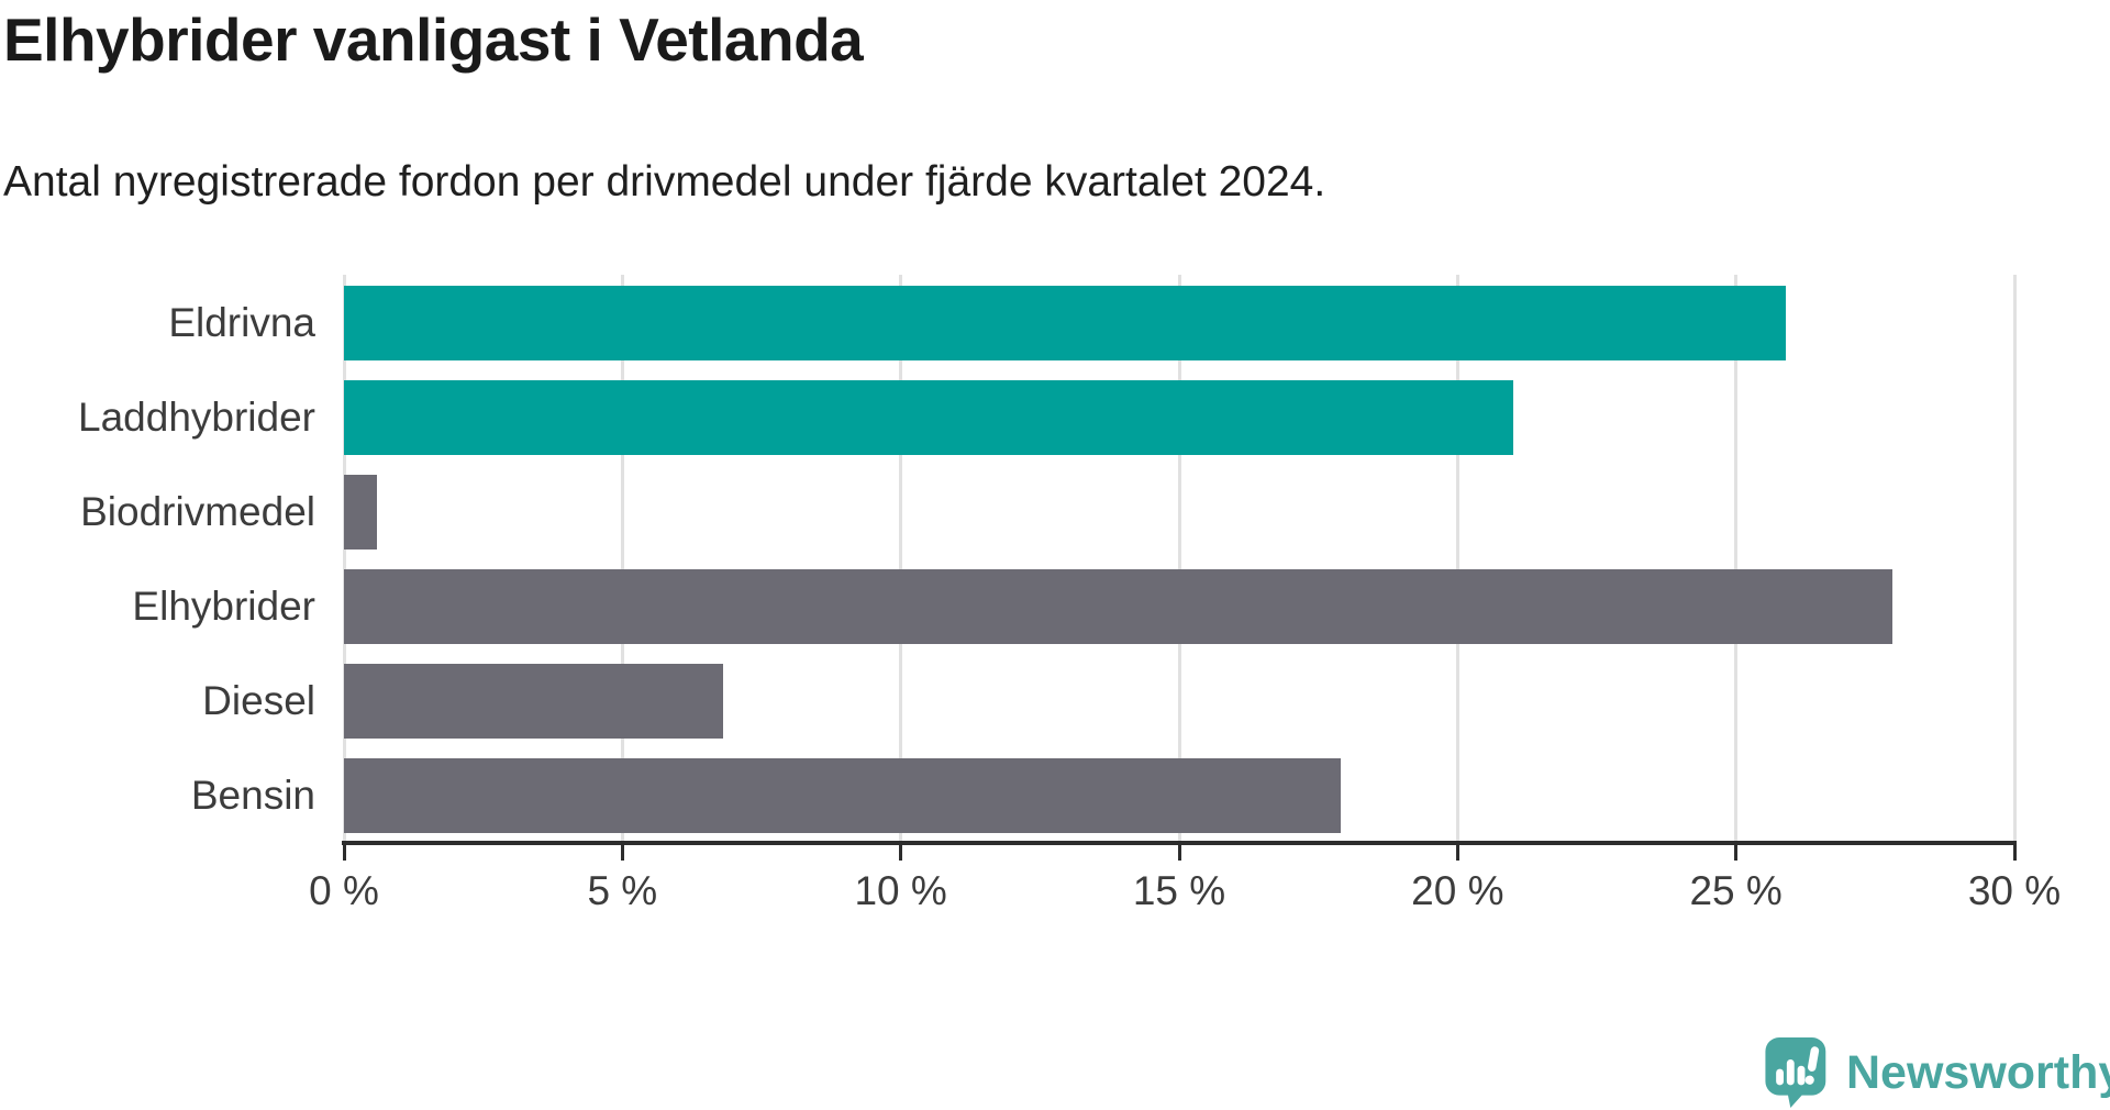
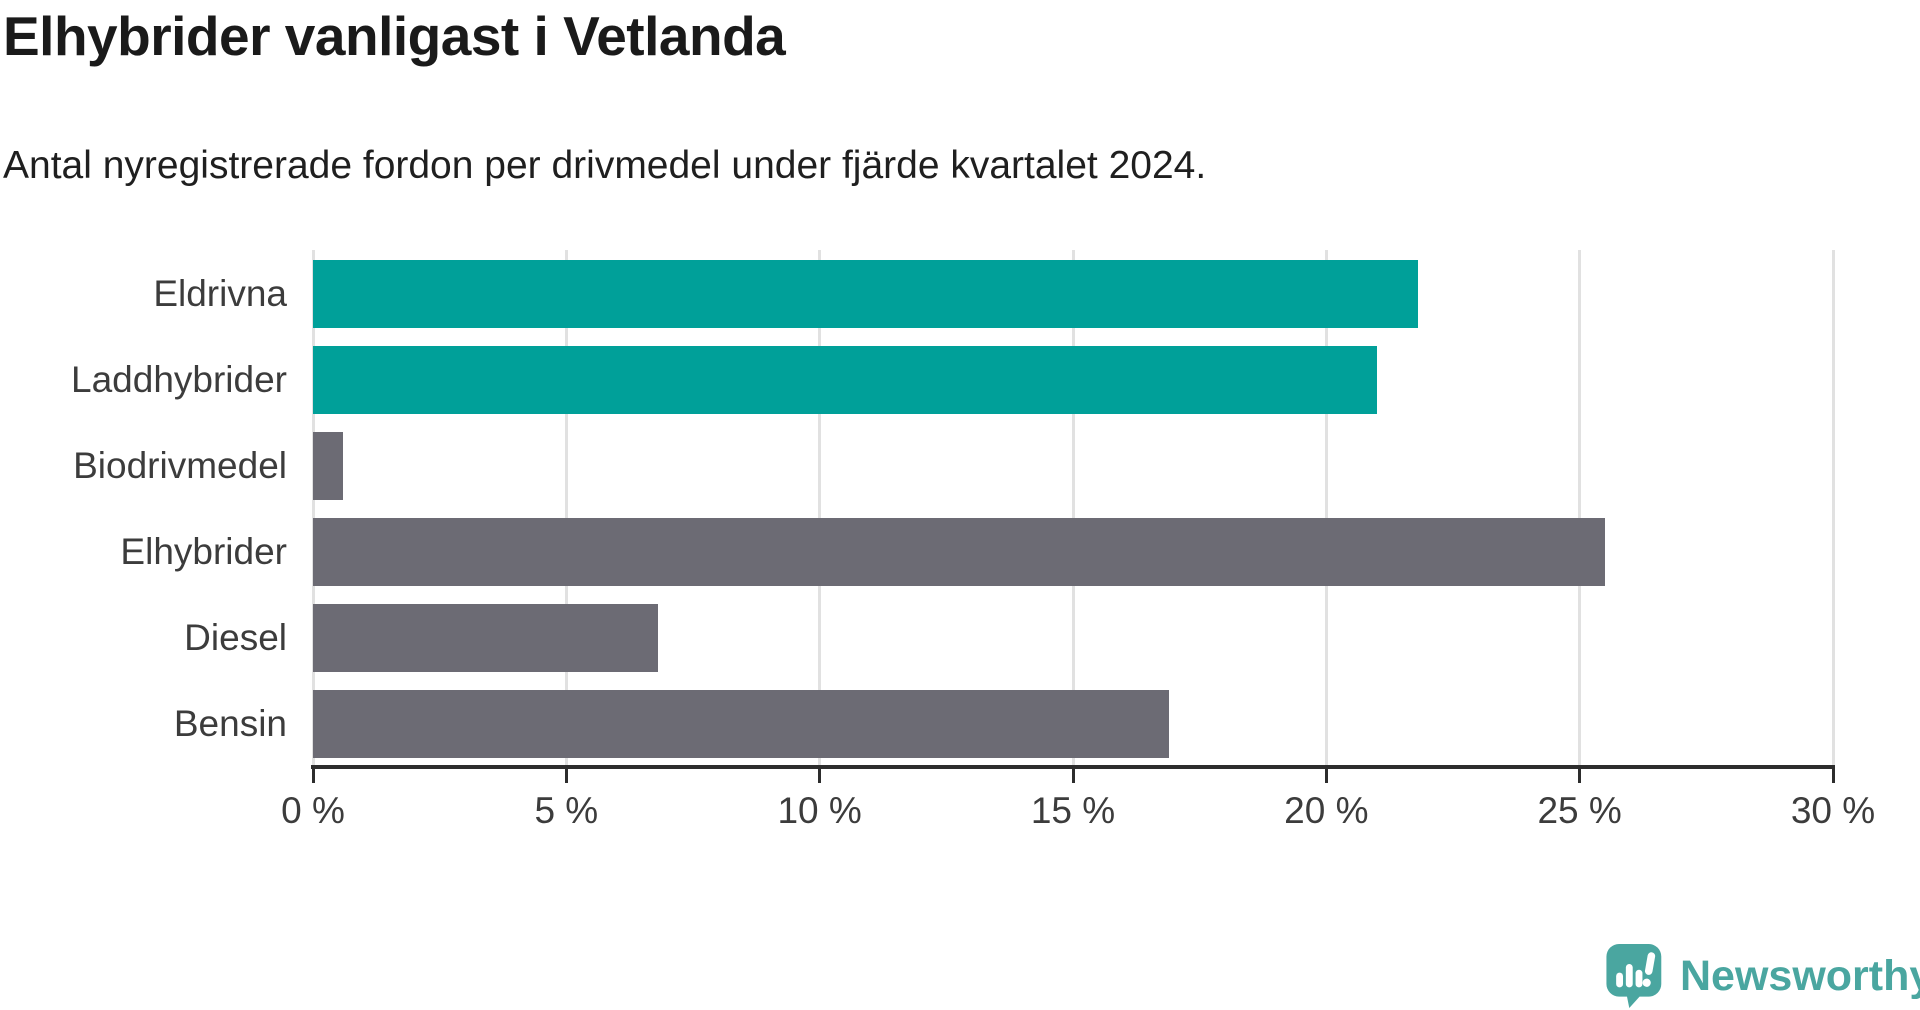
Eldrivna: 25.9% -> 21.8%
Elhybrider: 27.8% -> 25.5%
Bensin: 17.9% -> 16.9%
